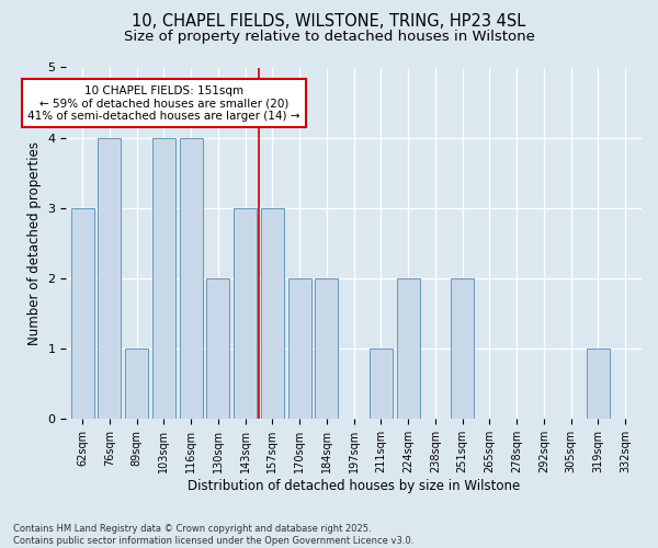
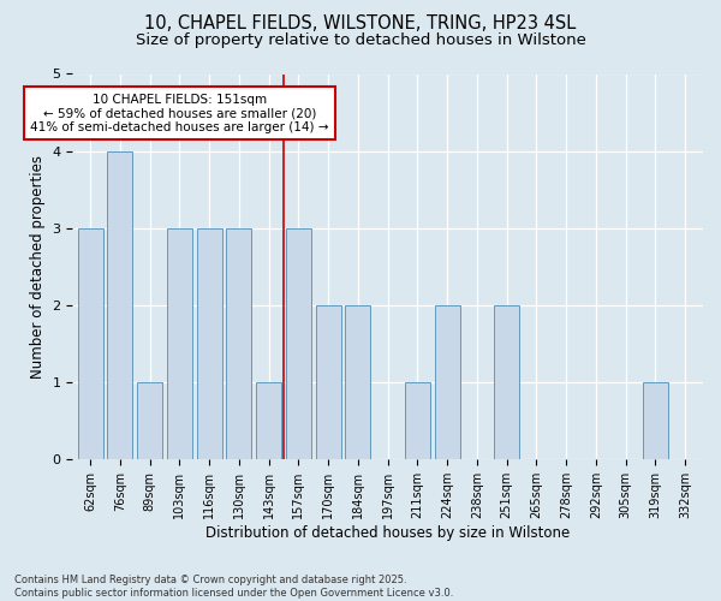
103sqm: 4 -> 3
116sqm: 4 -> 3
130sqm: 2 -> 3
143sqm: 3 -> 1
